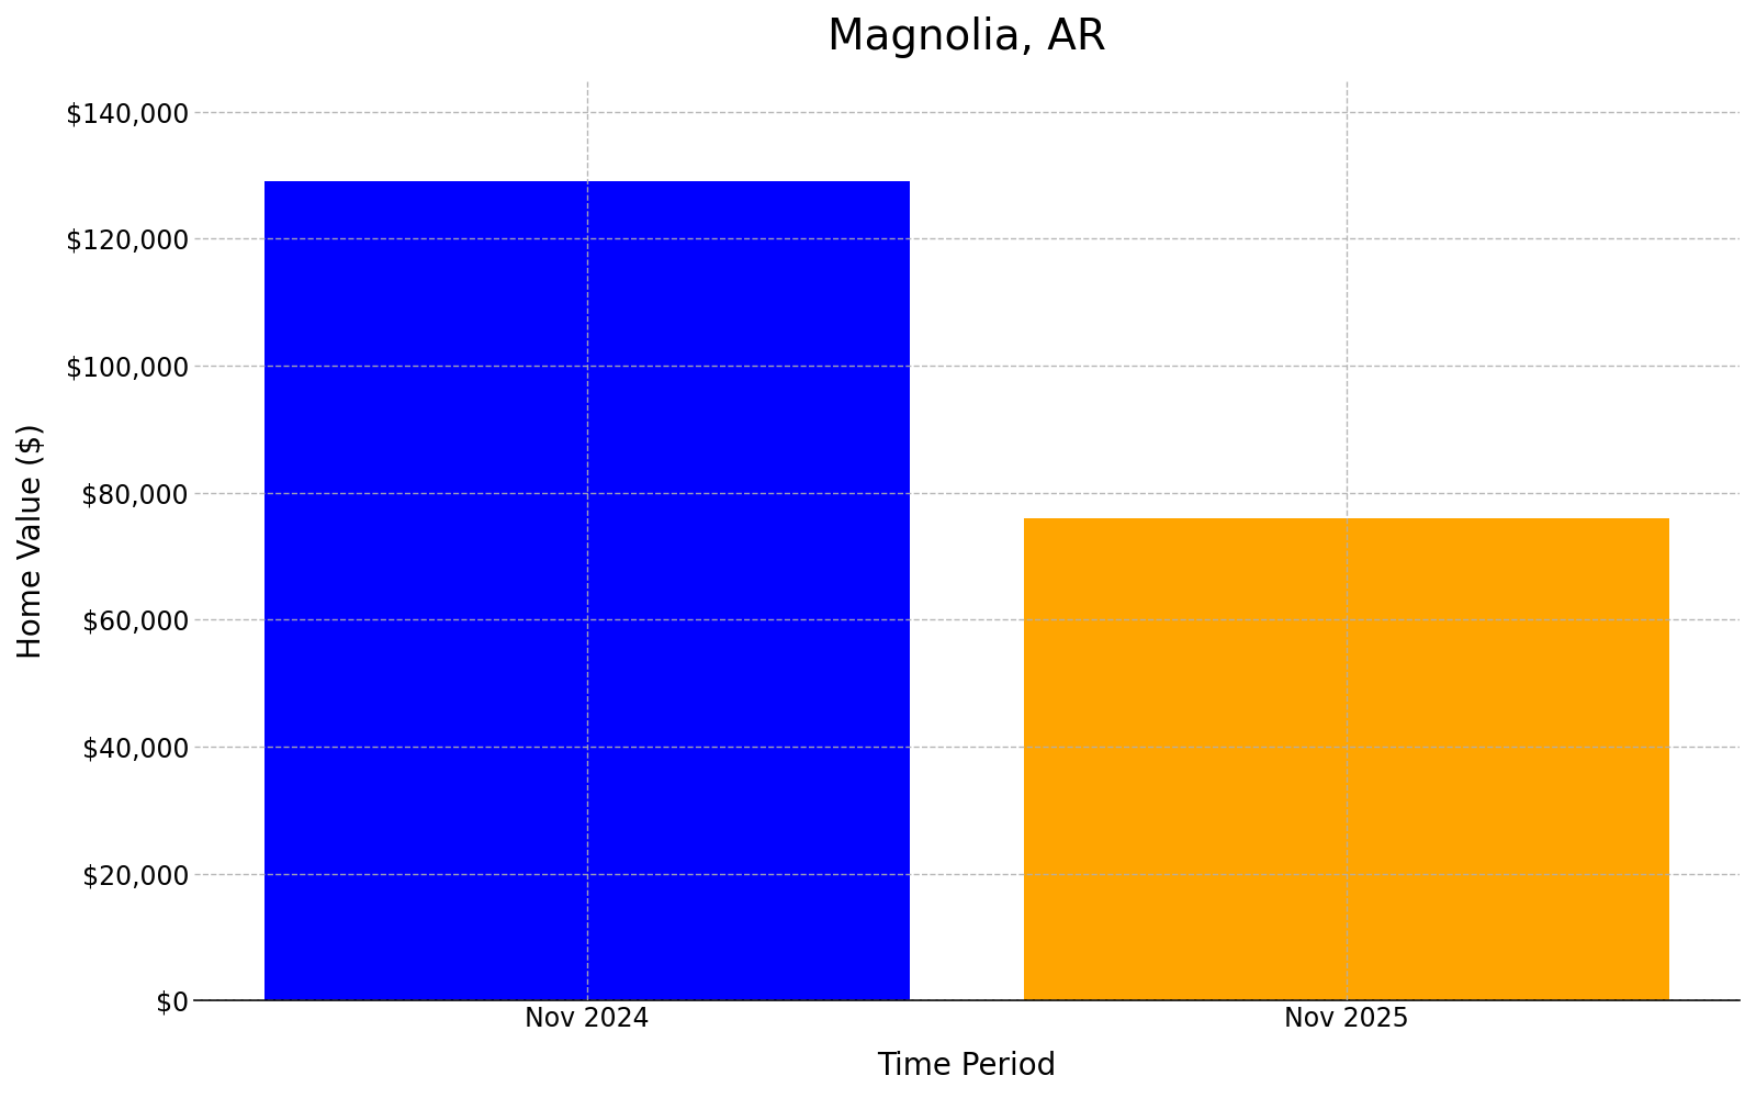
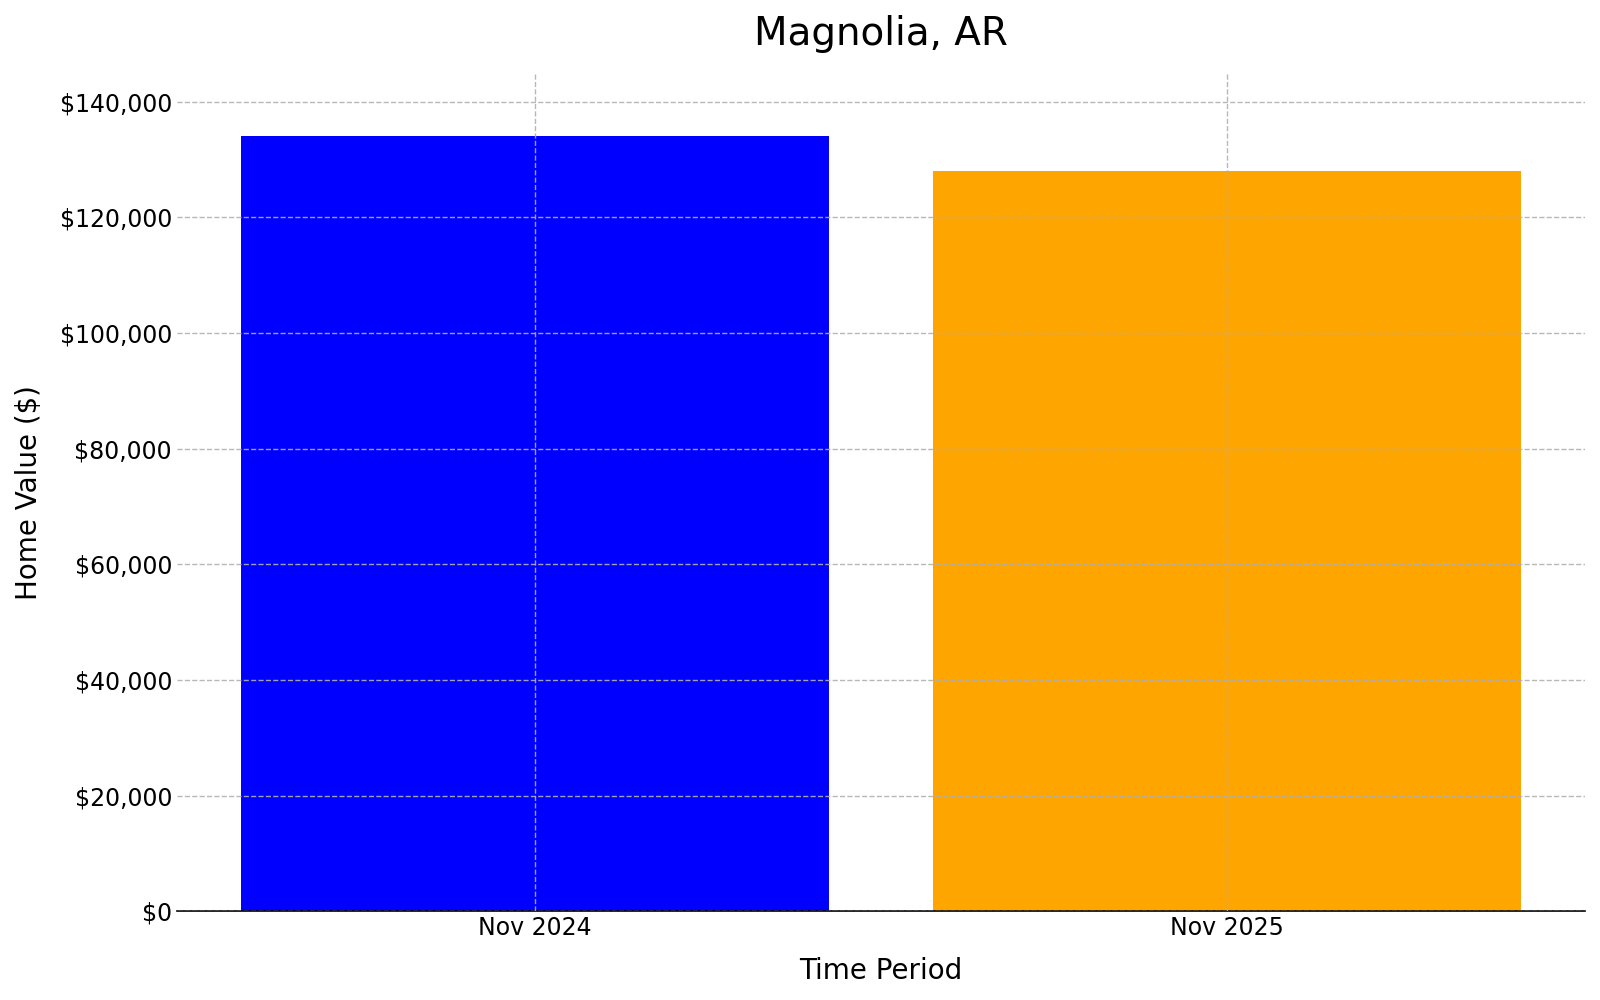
Nov 2024: $129,000 -> $134,000
Nov 2025: $76,000 -> $128,000
